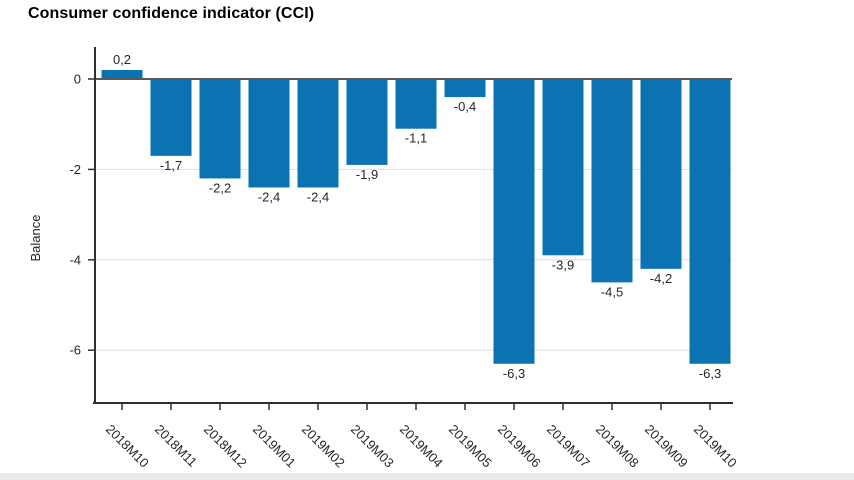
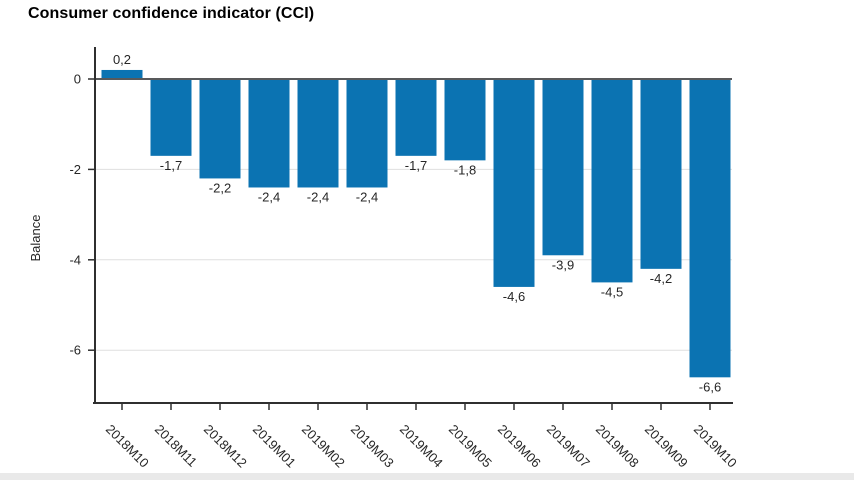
2019M03: -1,9 -> -2,4
2019M04: -1,1 -> -1,7
2019M05: -0,4 -> -1,8
2019M06: -6,3 -> -4,6
2019M10: -6,3 -> -6,6
